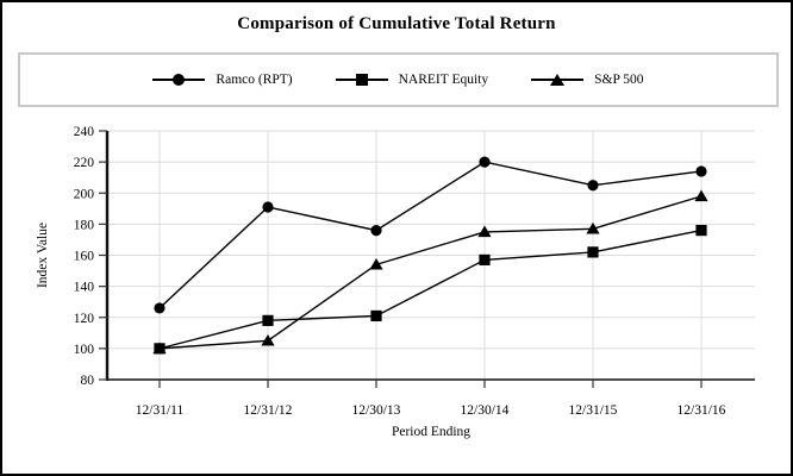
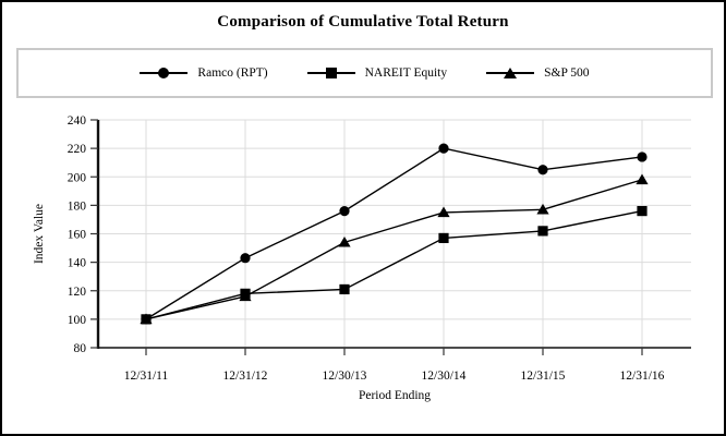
Ramco (RPT)/12/31/11: 126 -> 100
Ramco (RPT)/12/31/12: 191 -> 143
S&P 500/12/31/12: 105 -> 116
